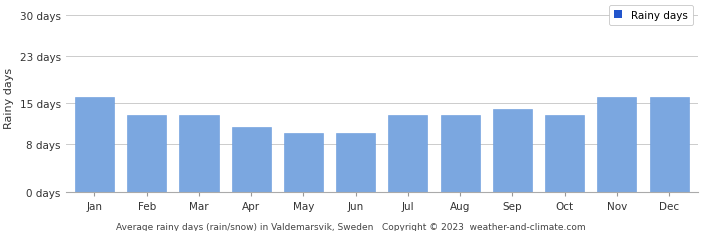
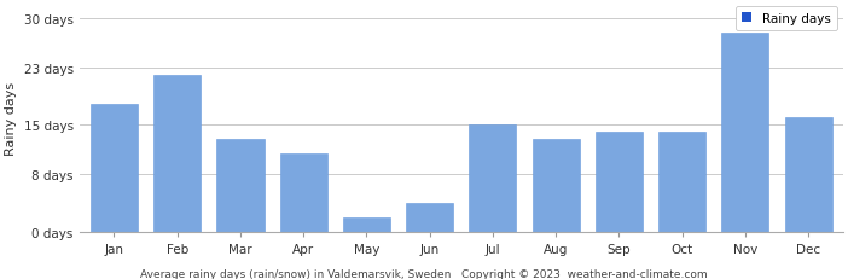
Jan: 16 days -> 18 days
Feb: 13 days -> 22 days
May: 10 days -> 2 days
Jun: 10 days -> 4 days
Jul: 13 days -> 15 days
Oct: 13 days -> 14 days
Nov: 16 days -> 28 days
